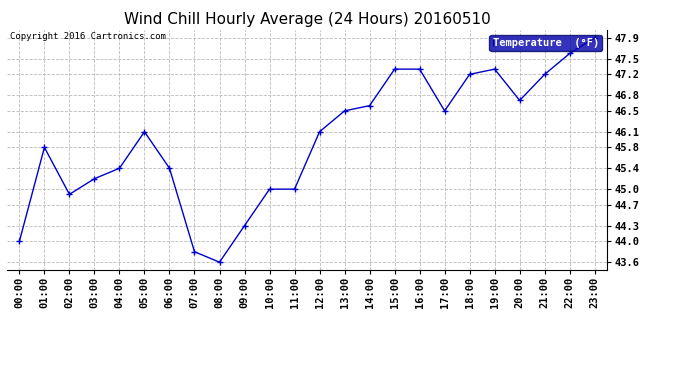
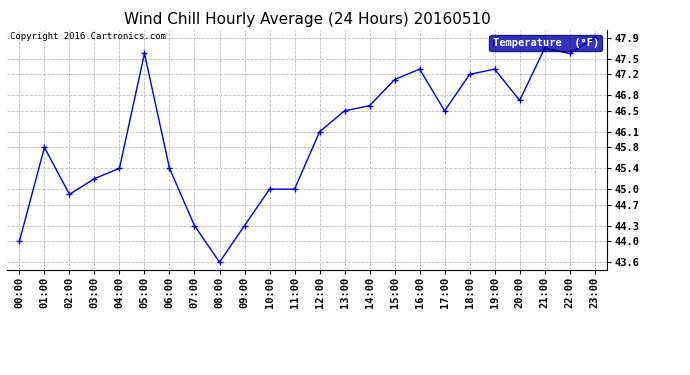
05:00: 46.1 -> 47.6
07:00: 43.8 -> 44.3
15:00: 47.3 -> 47.1
21:00: 47.2 -> 47.7
